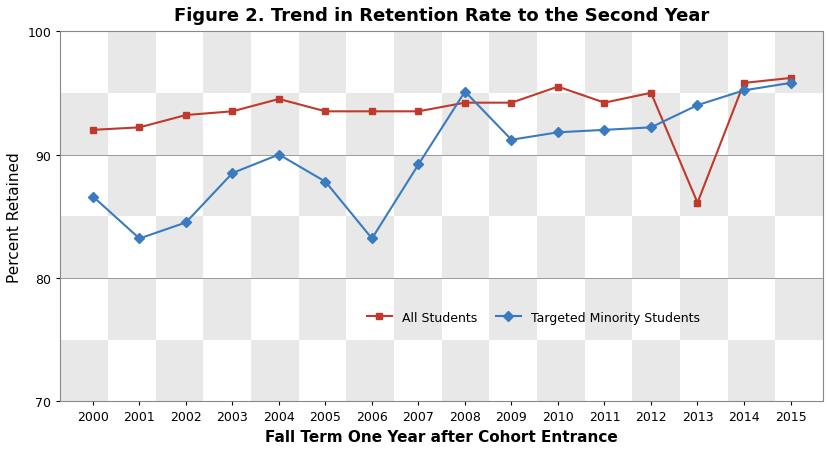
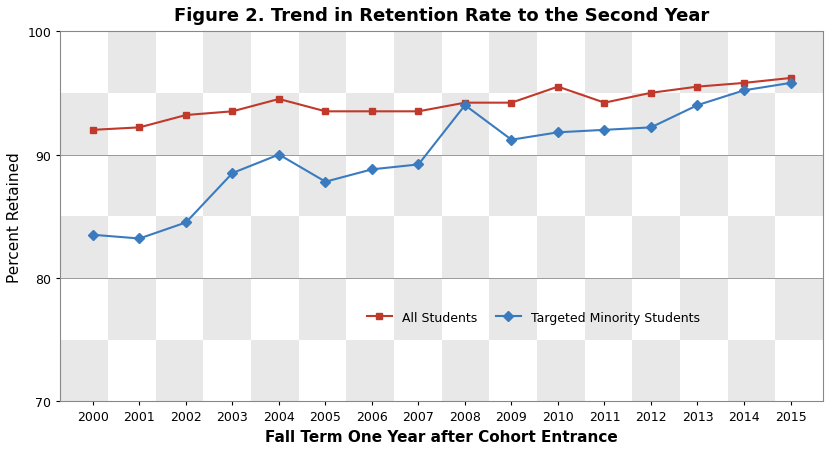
Targeted Minority Students/2000: 86.6 -> 83.5
Targeted Minority Students/2006: 83.2 -> 88.8
Targeted Minority Students/2008: 95.1 -> 94.0
All Students/2013: 86.1 -> 95.5
